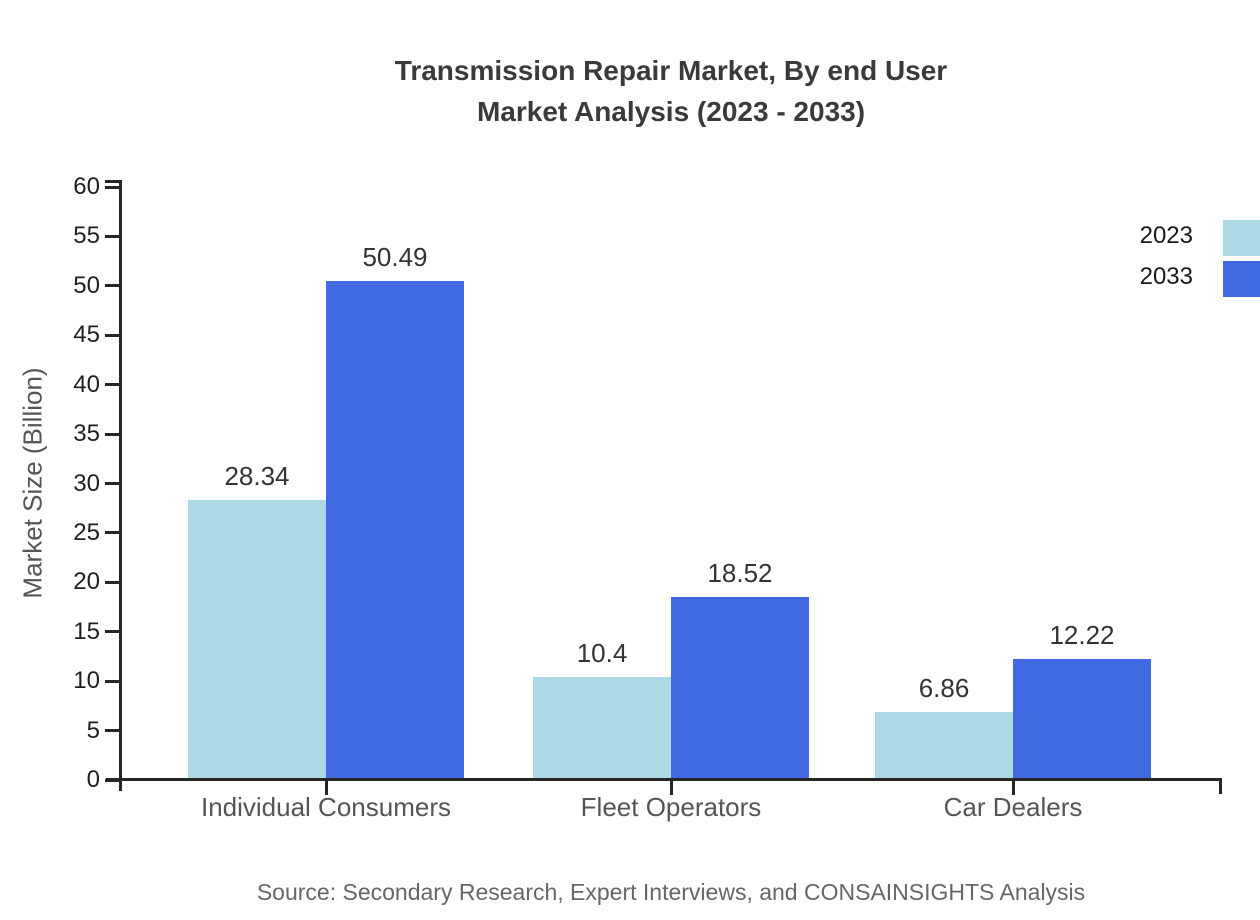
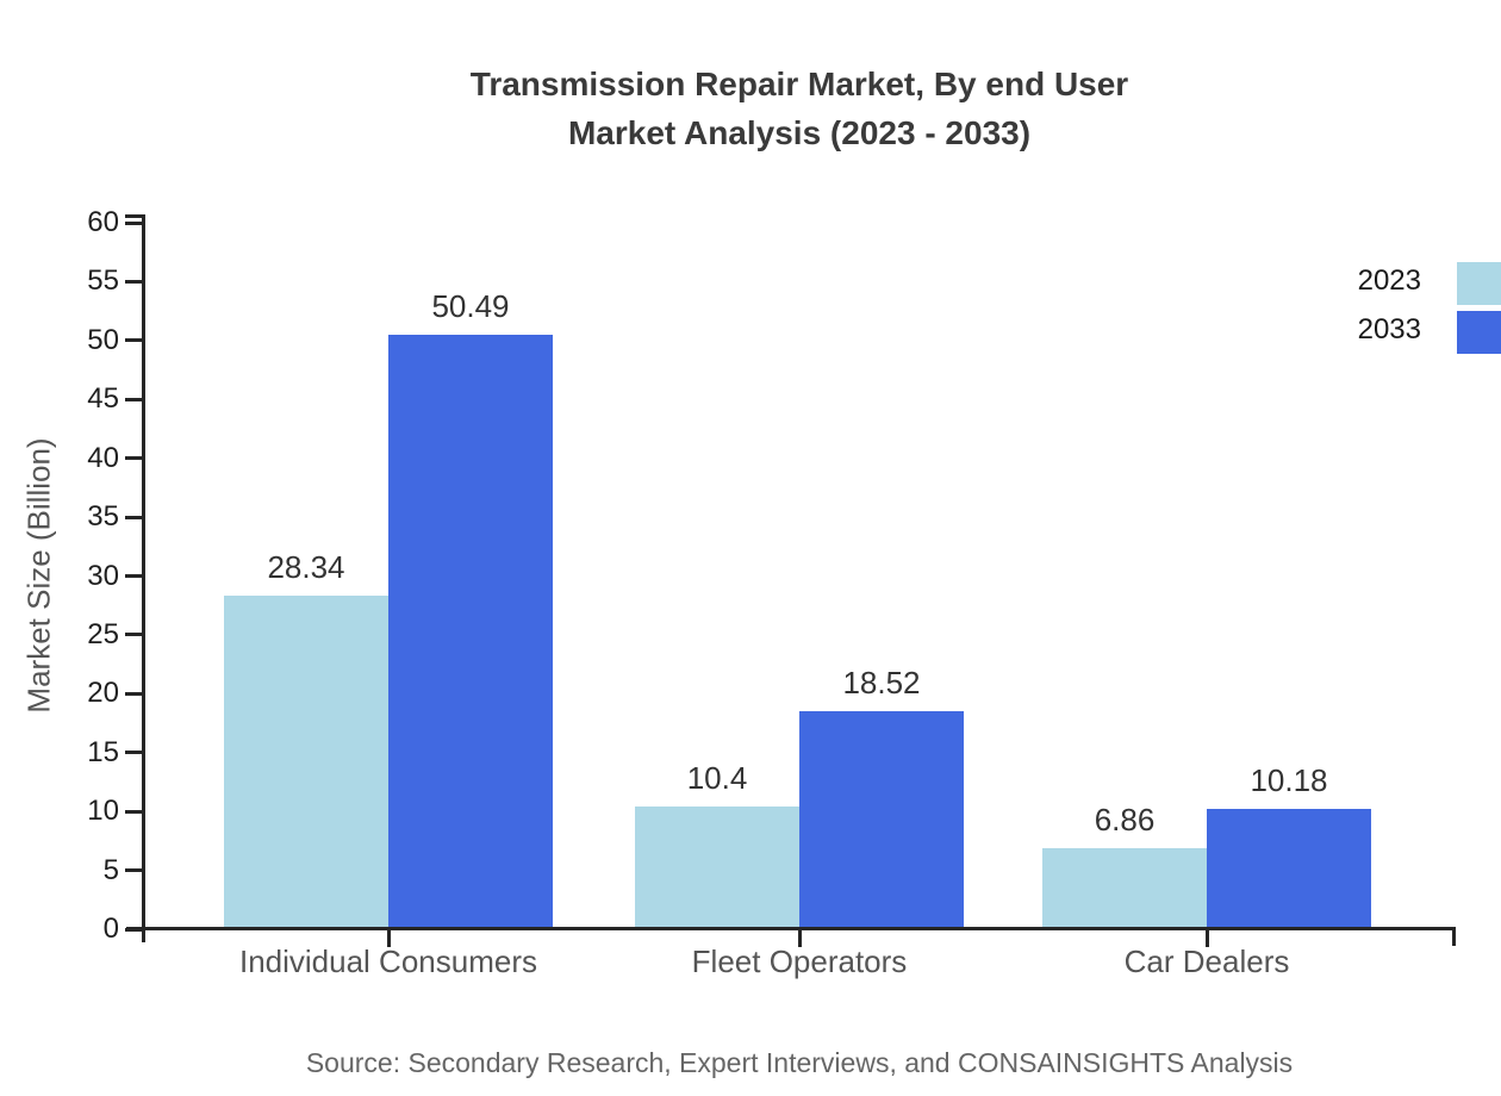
2033/Car Dealers: 12.22 -> 10.18
